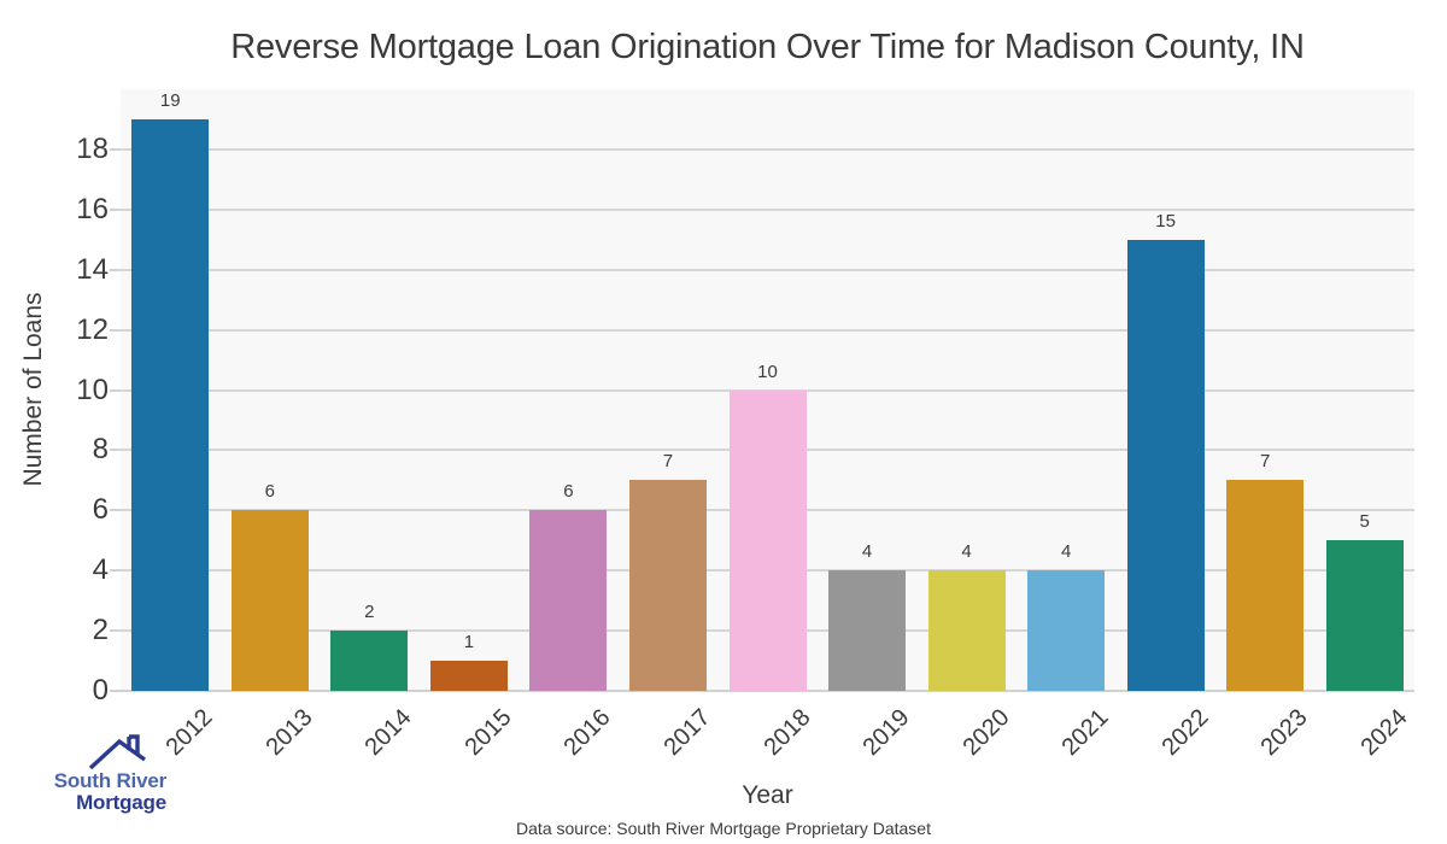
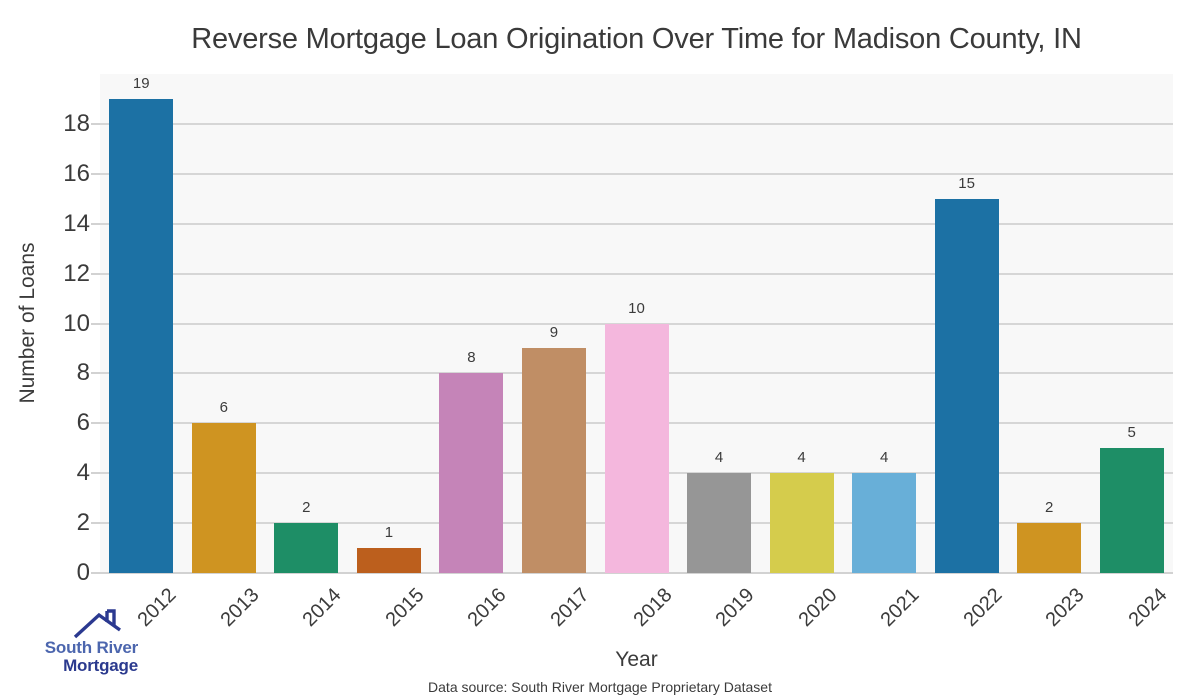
2016: 6 -> 8
2017: 7 -> 9
2023: 7 -> 2
